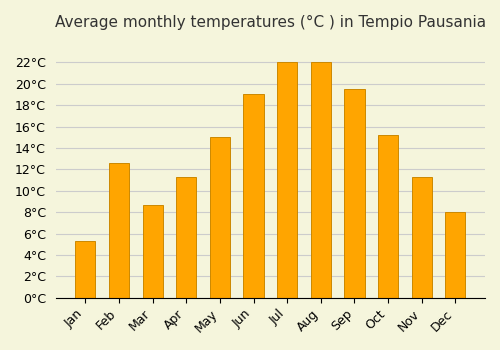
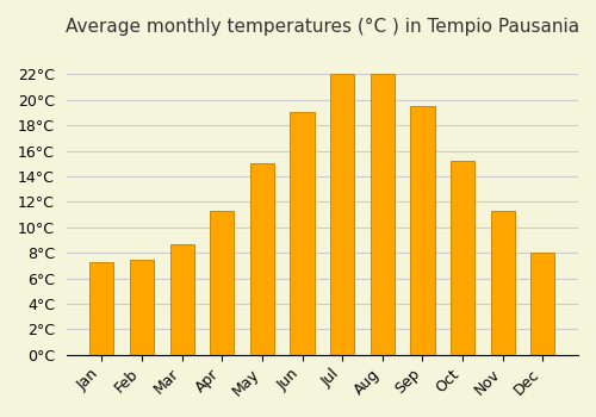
Jan: 5.3°C -> 7.3°C
Feb: 12.6°C -> 7.5°C
